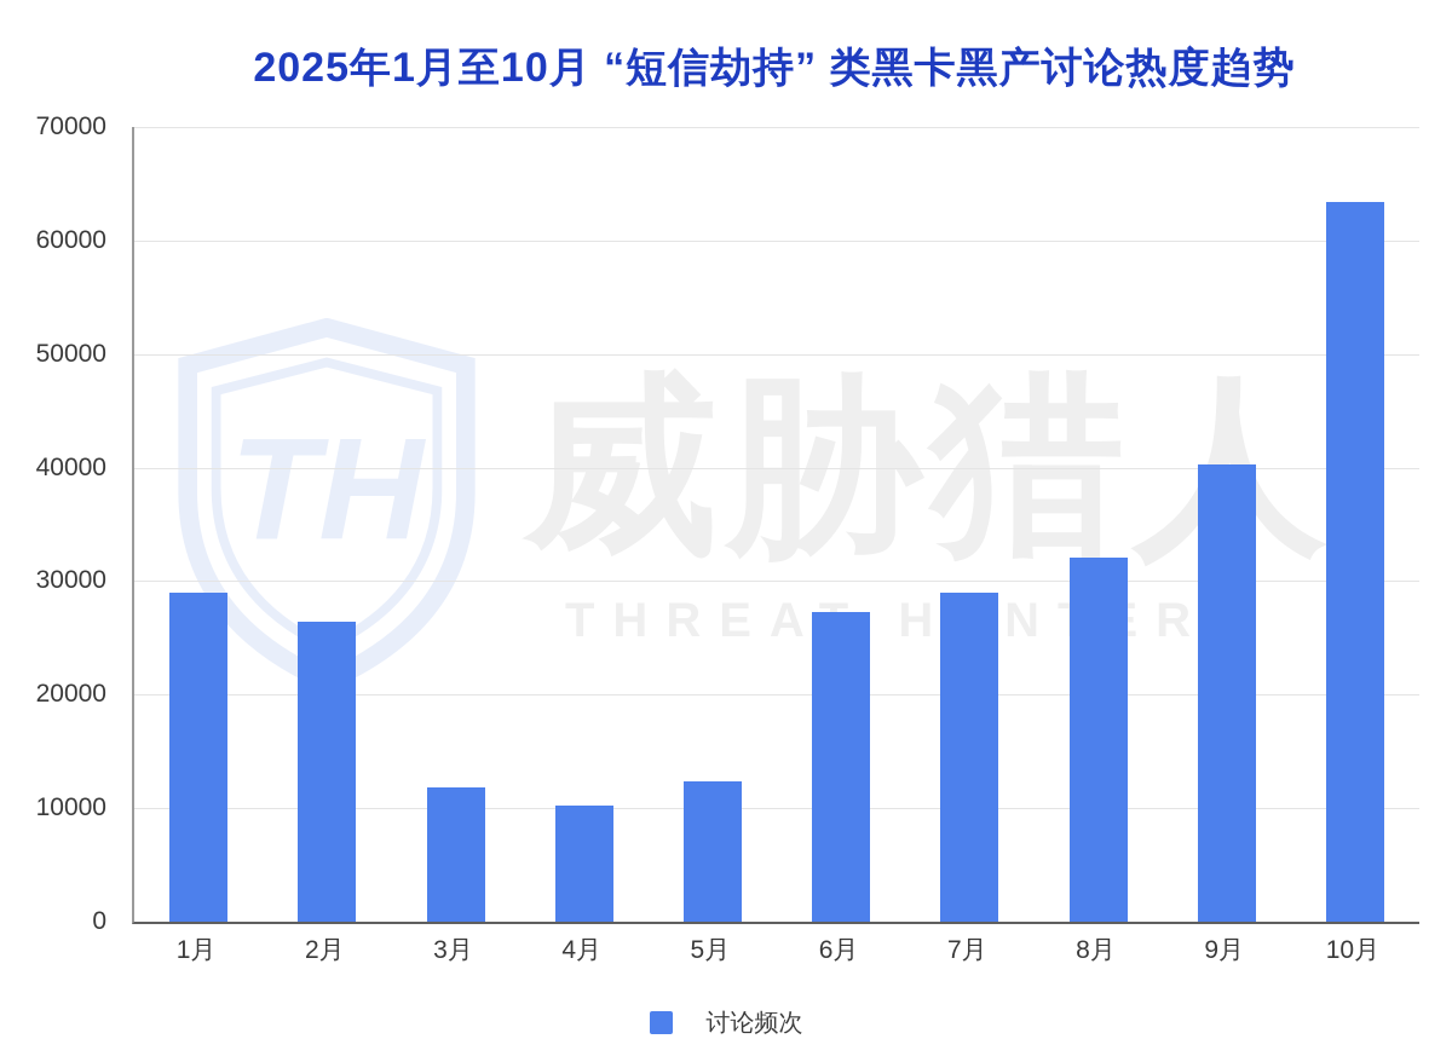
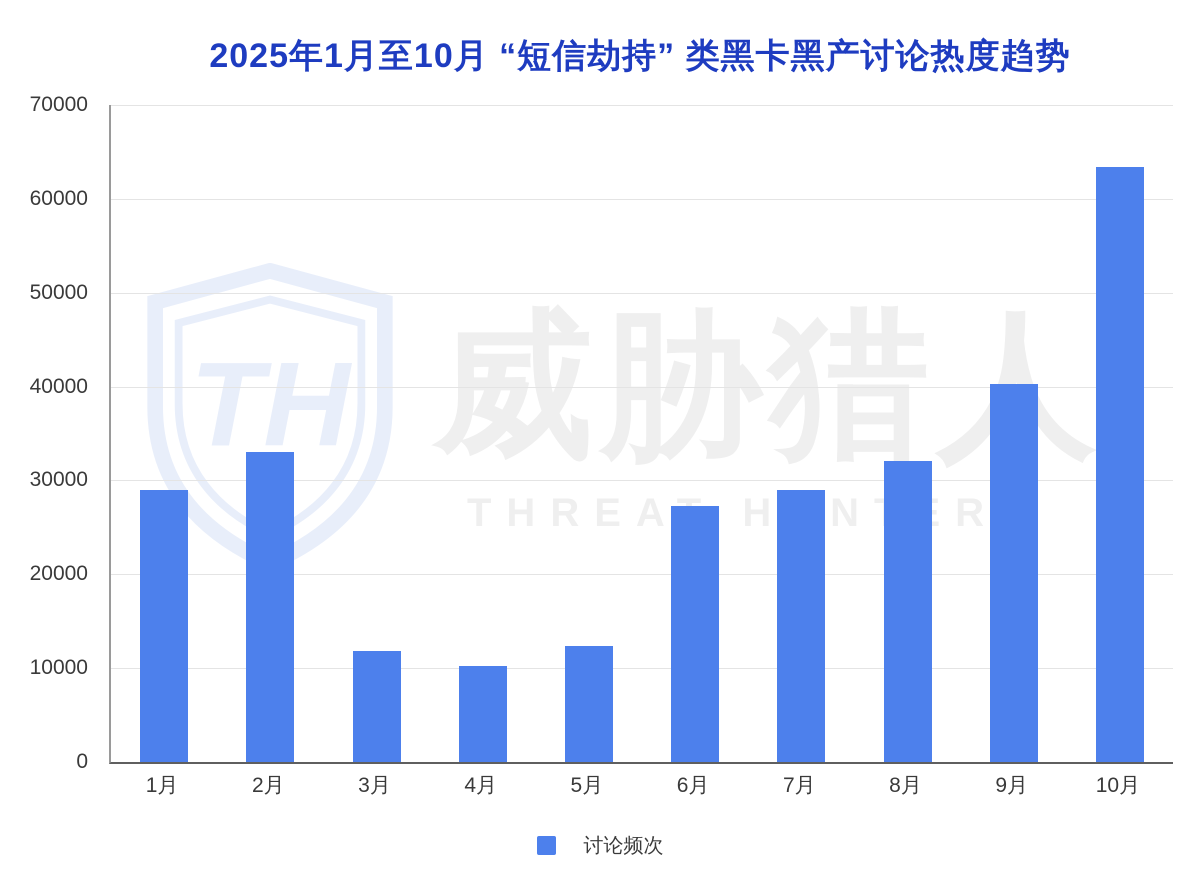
2月: 26000 -> 33000
